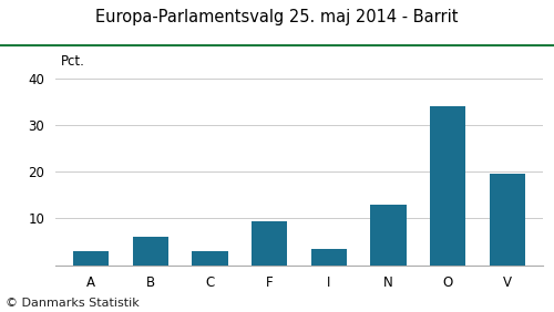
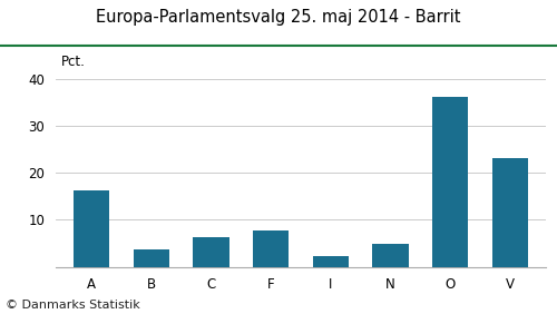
A: 3.0 -> 16.2
B: 6.0 -> 3.6
C: 3.0 -> 6.3
F: 9.5 -> 7.8
I: 3.5 -> 2.2
N: 13.0 -> 5.0
O: 34.0 -> 36.0
V: 19.5 -> 23.2
